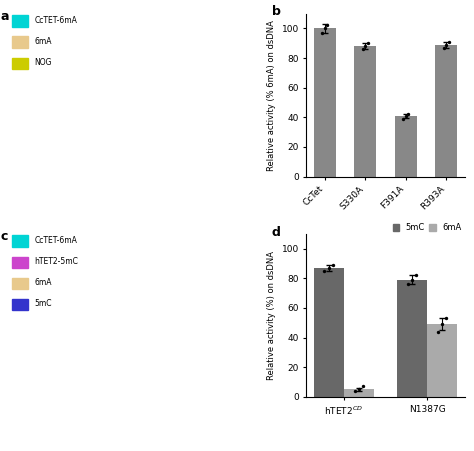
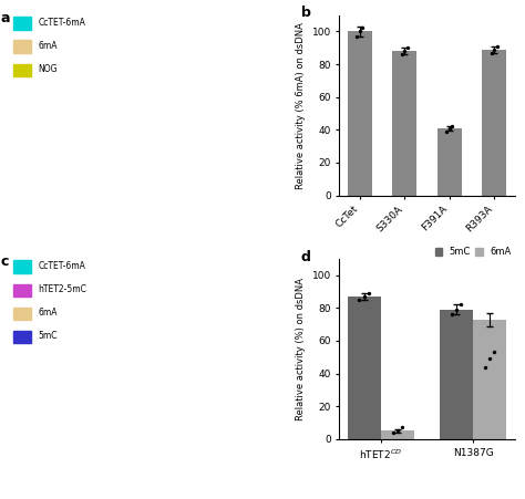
6mA/N1387G: 49 -> 73
